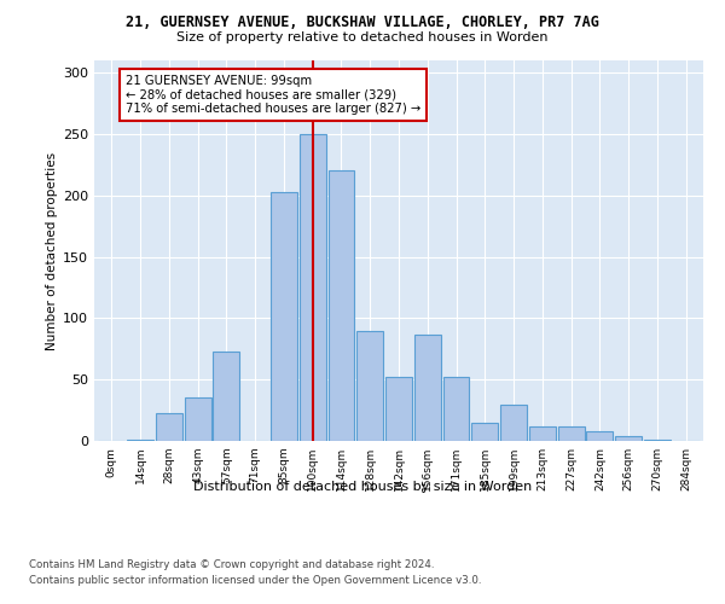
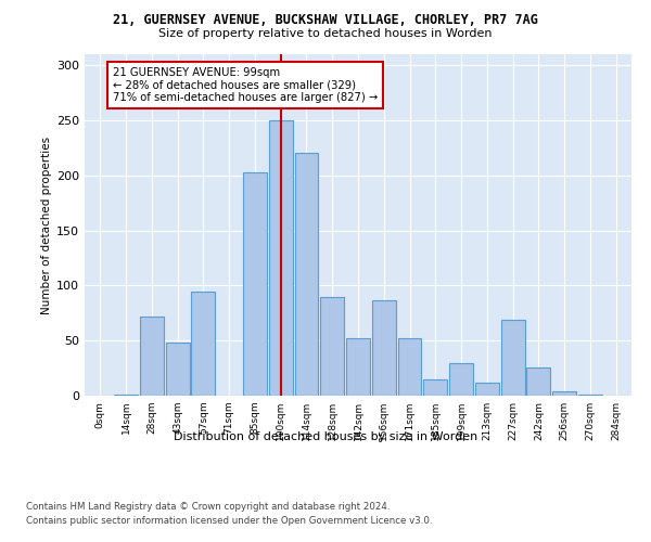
28sqm: 23 -> 72
43sqm: 35 -> 48
57sqm: 73 -> 94
227sqm: 12 -> 69
242sqm: 8 -> 26
